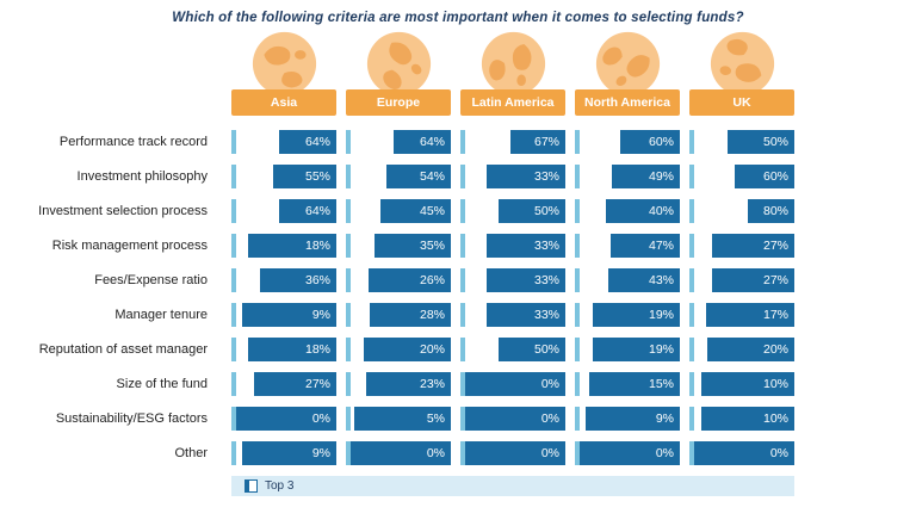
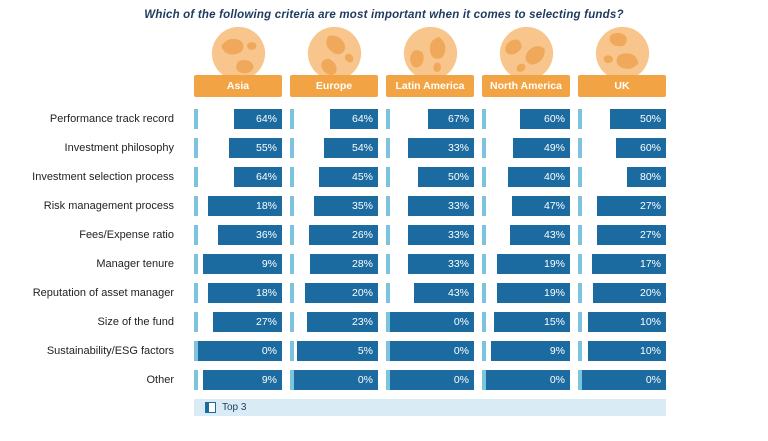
Latin America/Reputation of asset manager: 50% -> 43%
